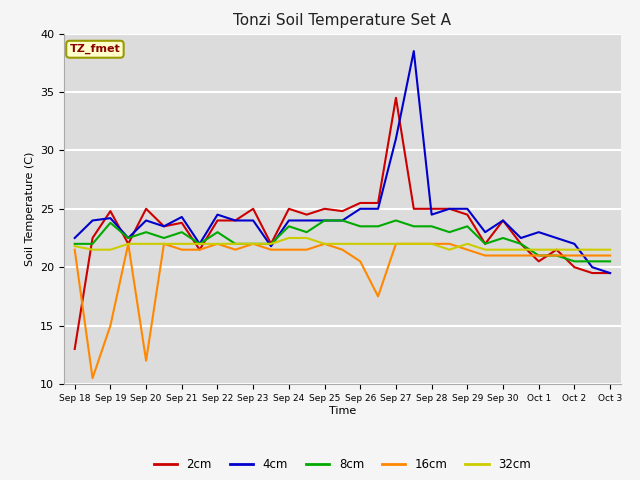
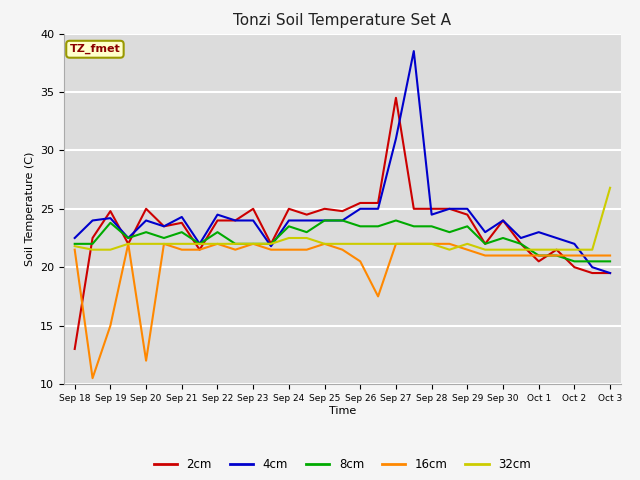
32cm/Oct 3: 21.5 -> 26.8
